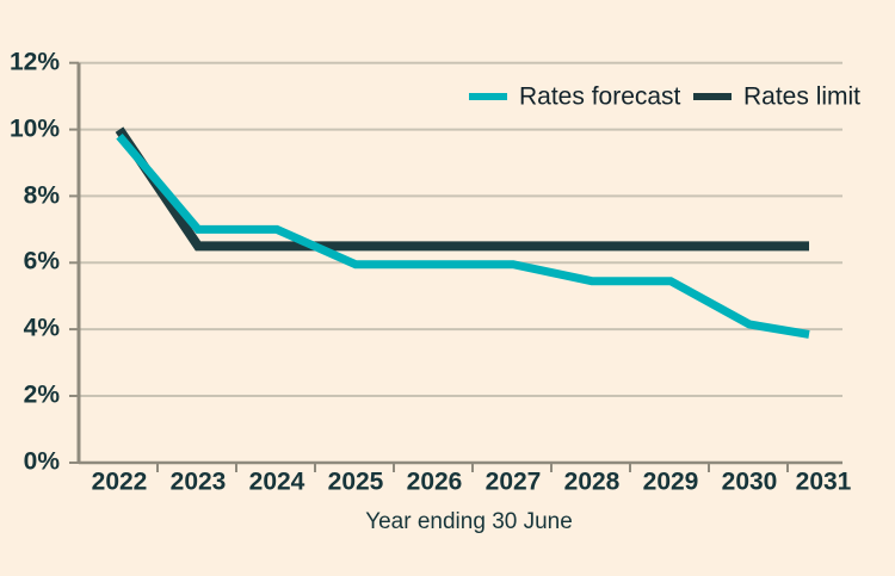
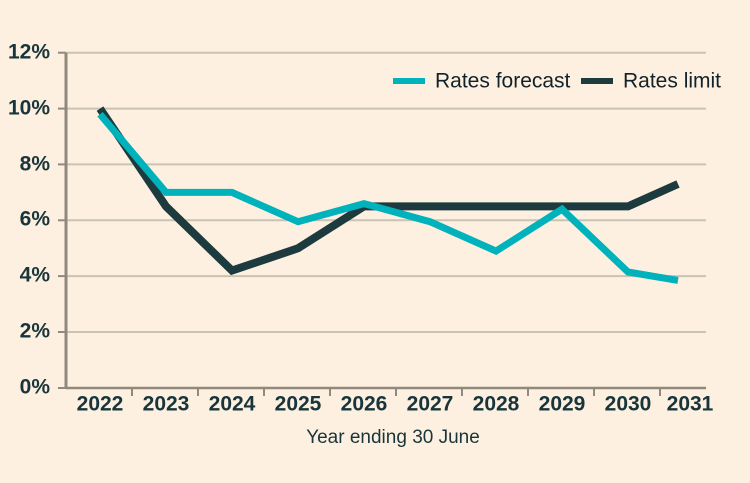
Rates limit/2024: 6.5% -> 4.2%
Rates limit/2025: 6.5% -> 5.0%
Rates forecast/2026: 6.0% -> 6.6%
Rates forecast/2028: 5.5% -> 4.9%
Rates forecast/2029: 5.5% -> 6.4%
Rates limit/2031: 6.5% -> 7.3%
